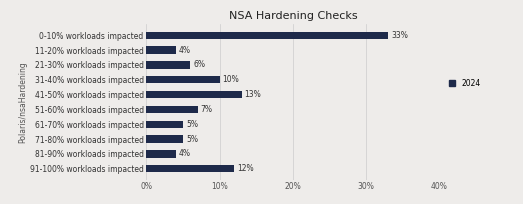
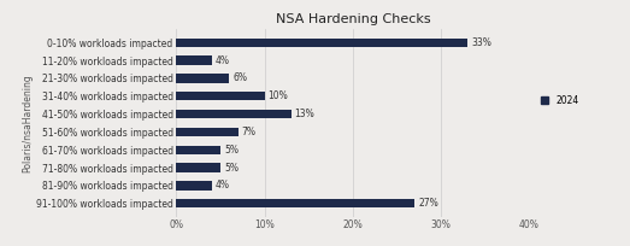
91-100% workloads impacted: 12% -> 27%
